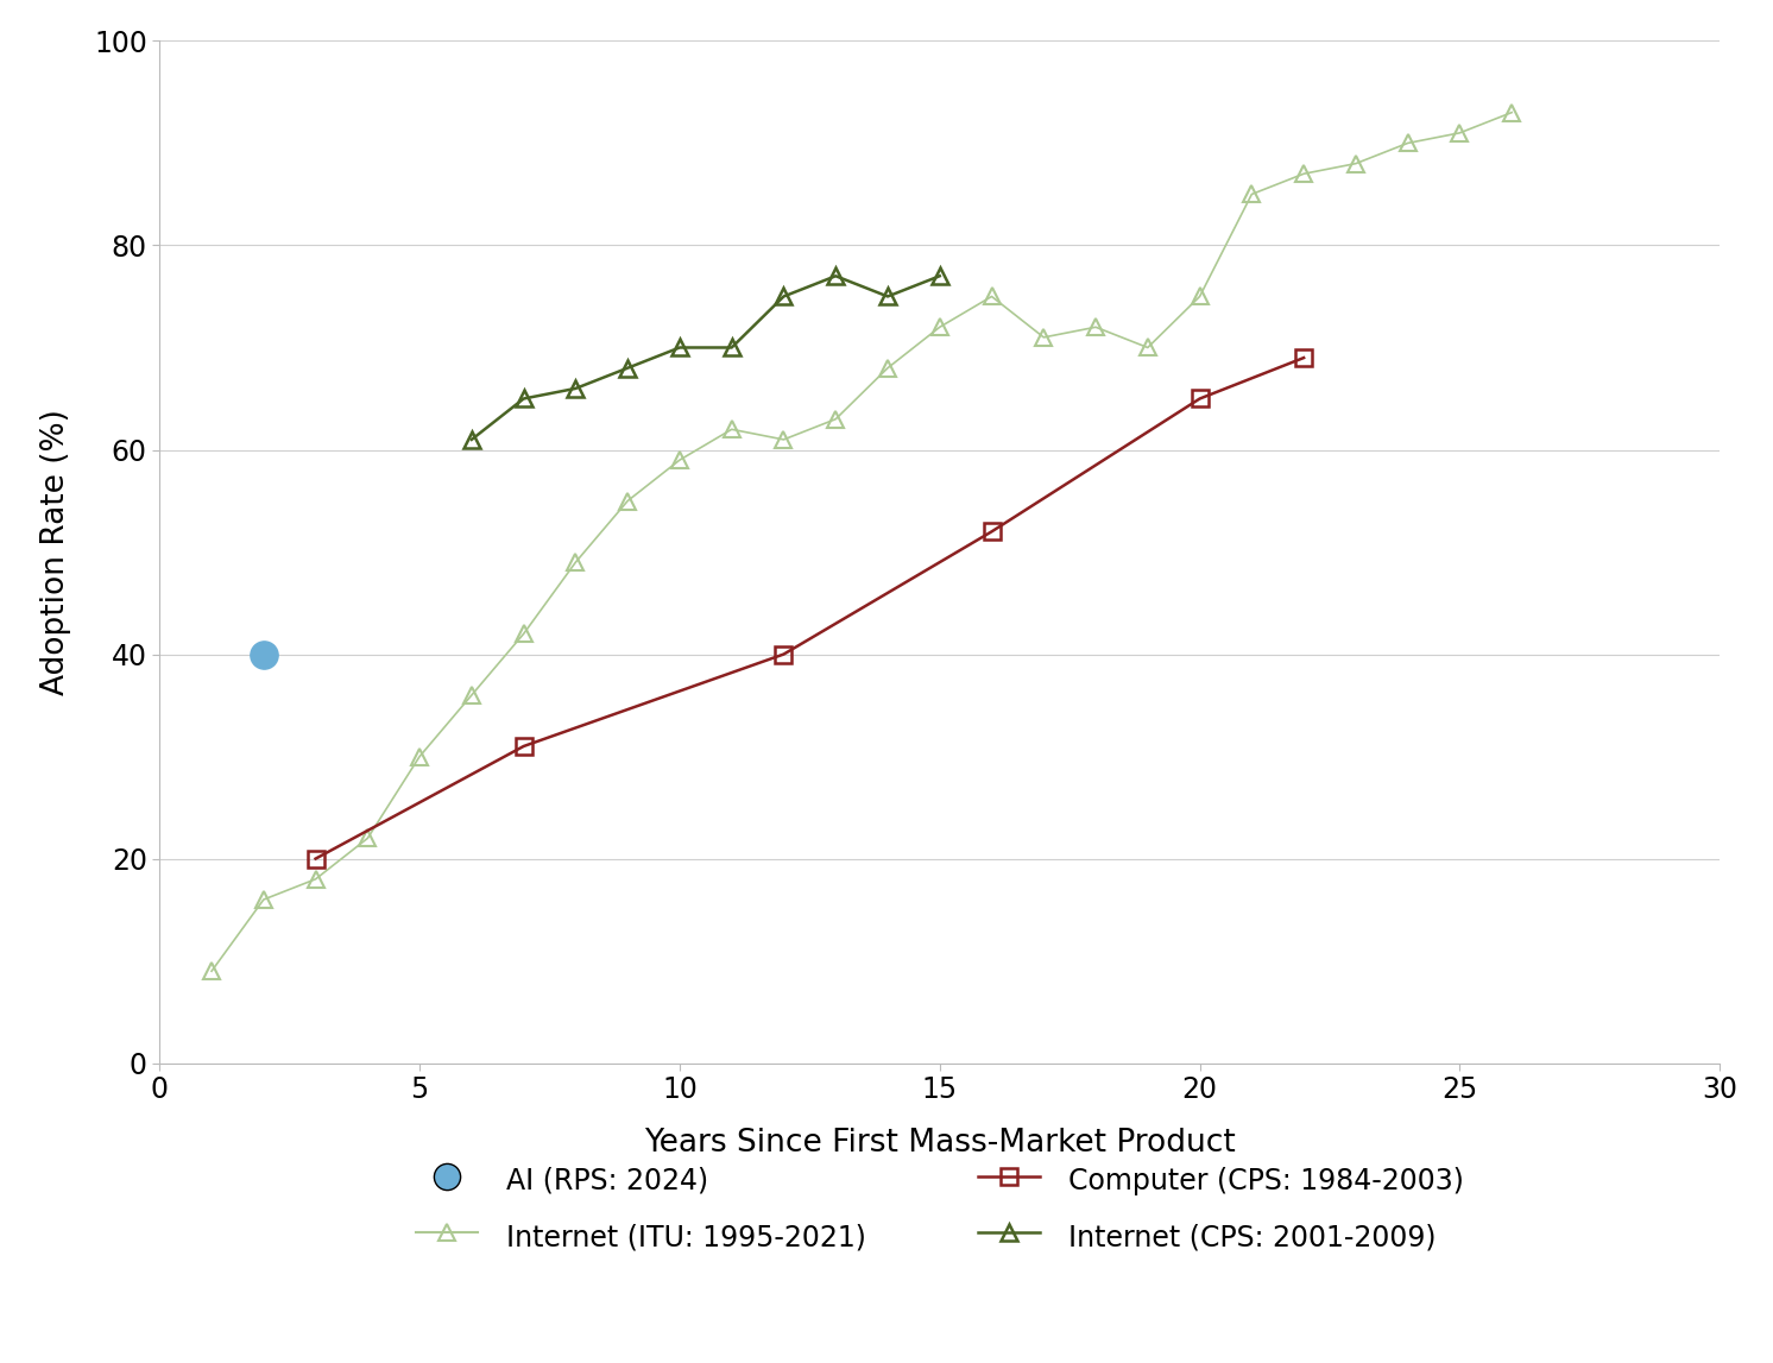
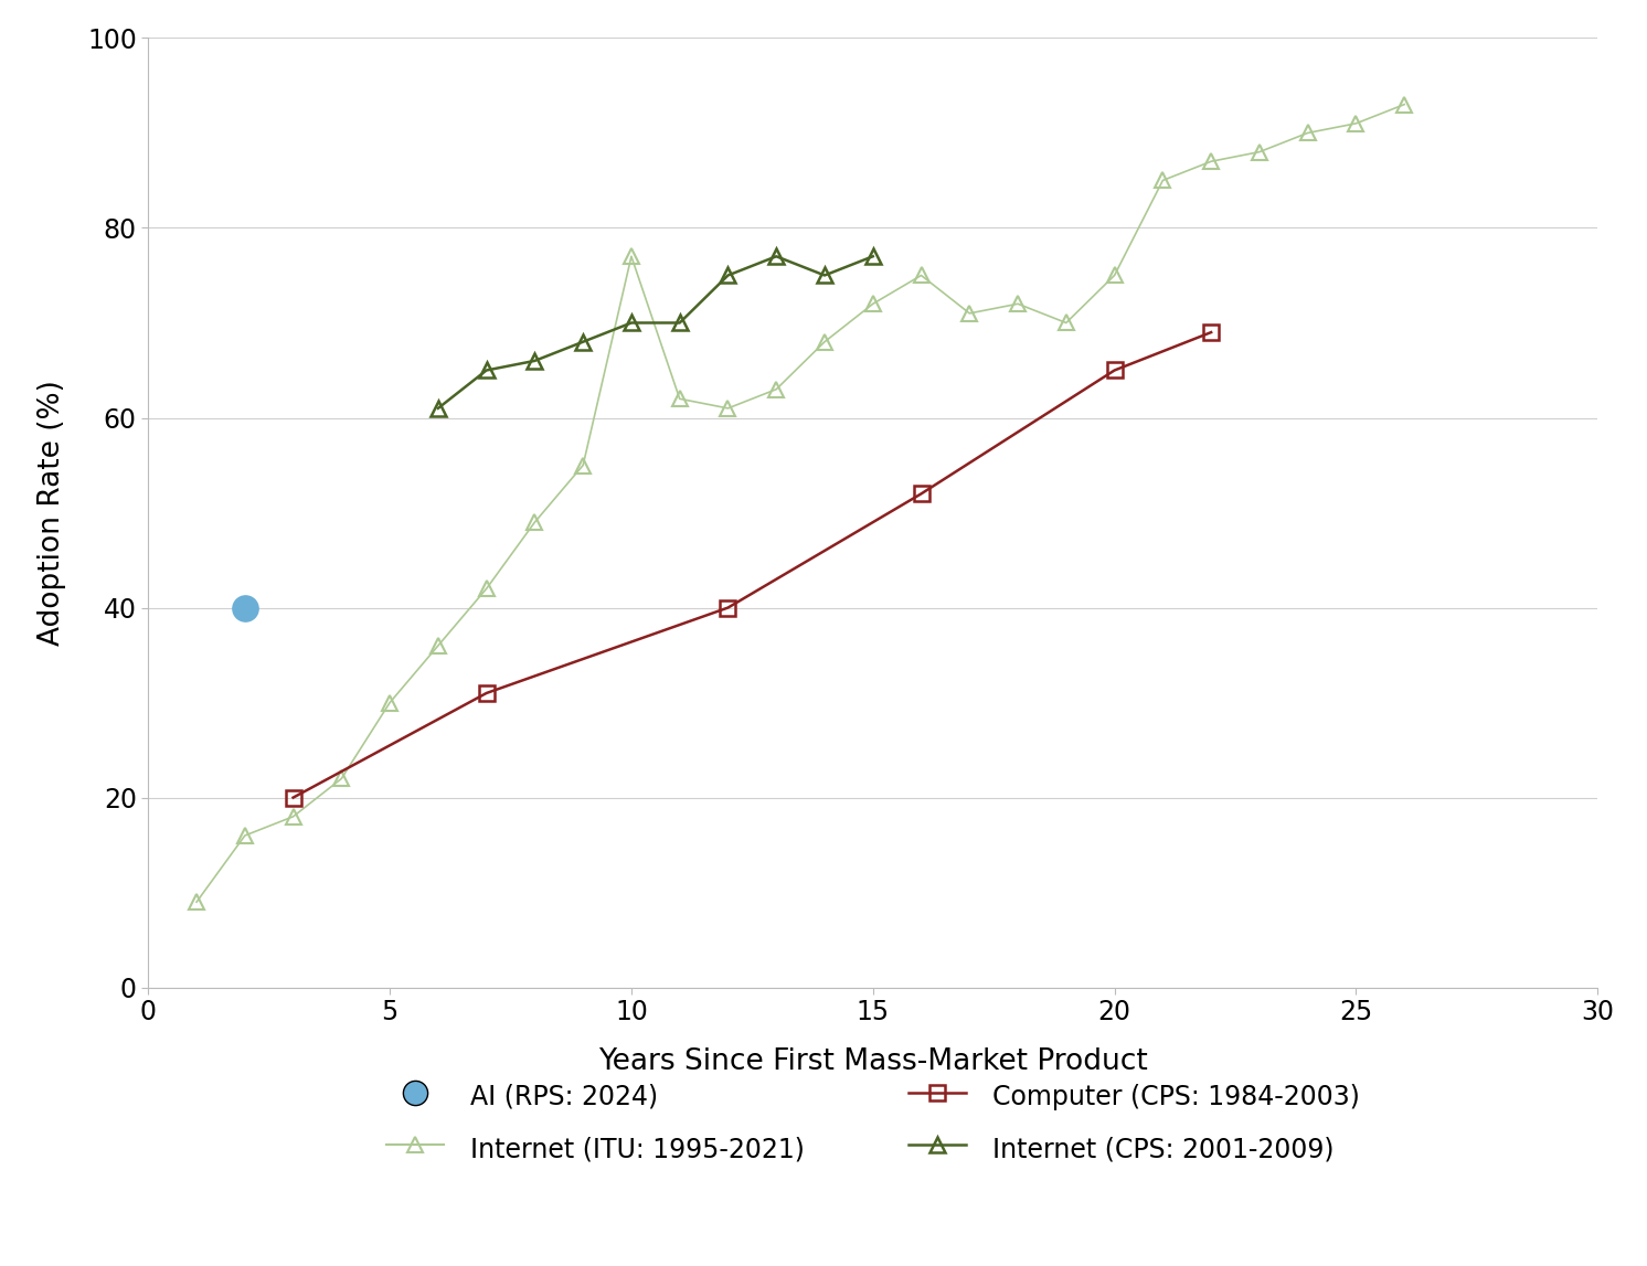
Internet (ITU: 1995-2021)/10: 59 -> 77
